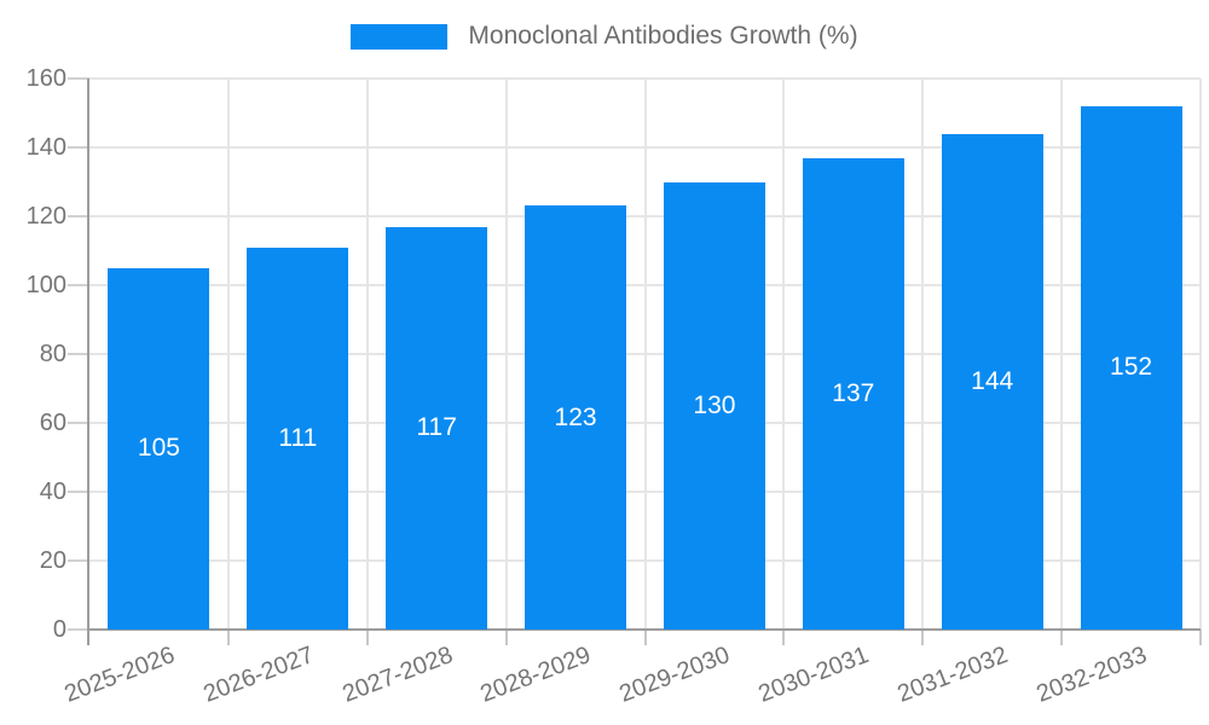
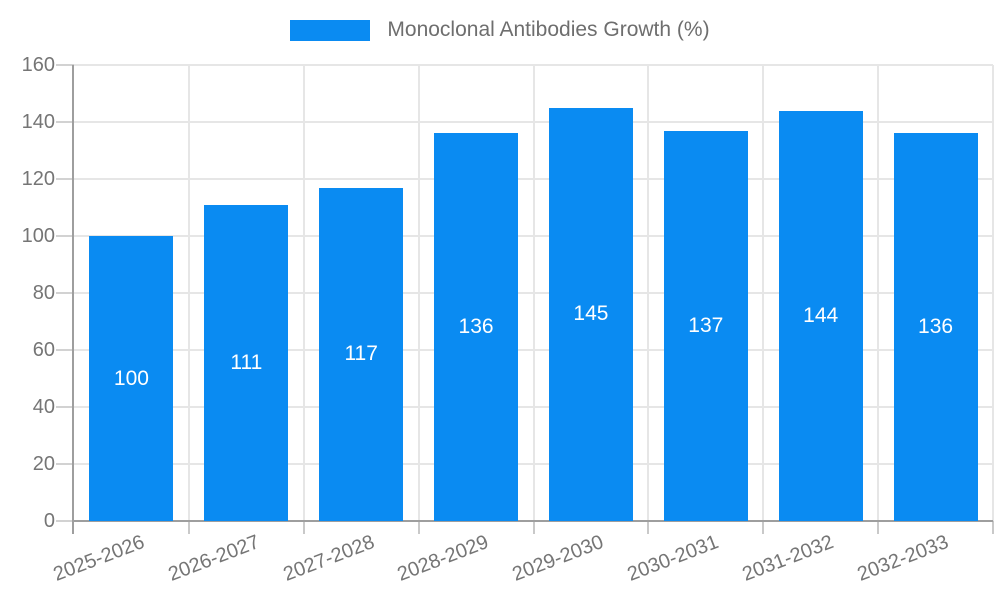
2025-2026: 105 -> 100
2028-2029: 123 -> 136
2029-2030: 130 -> 145
2032-2033: 152 -> 136
